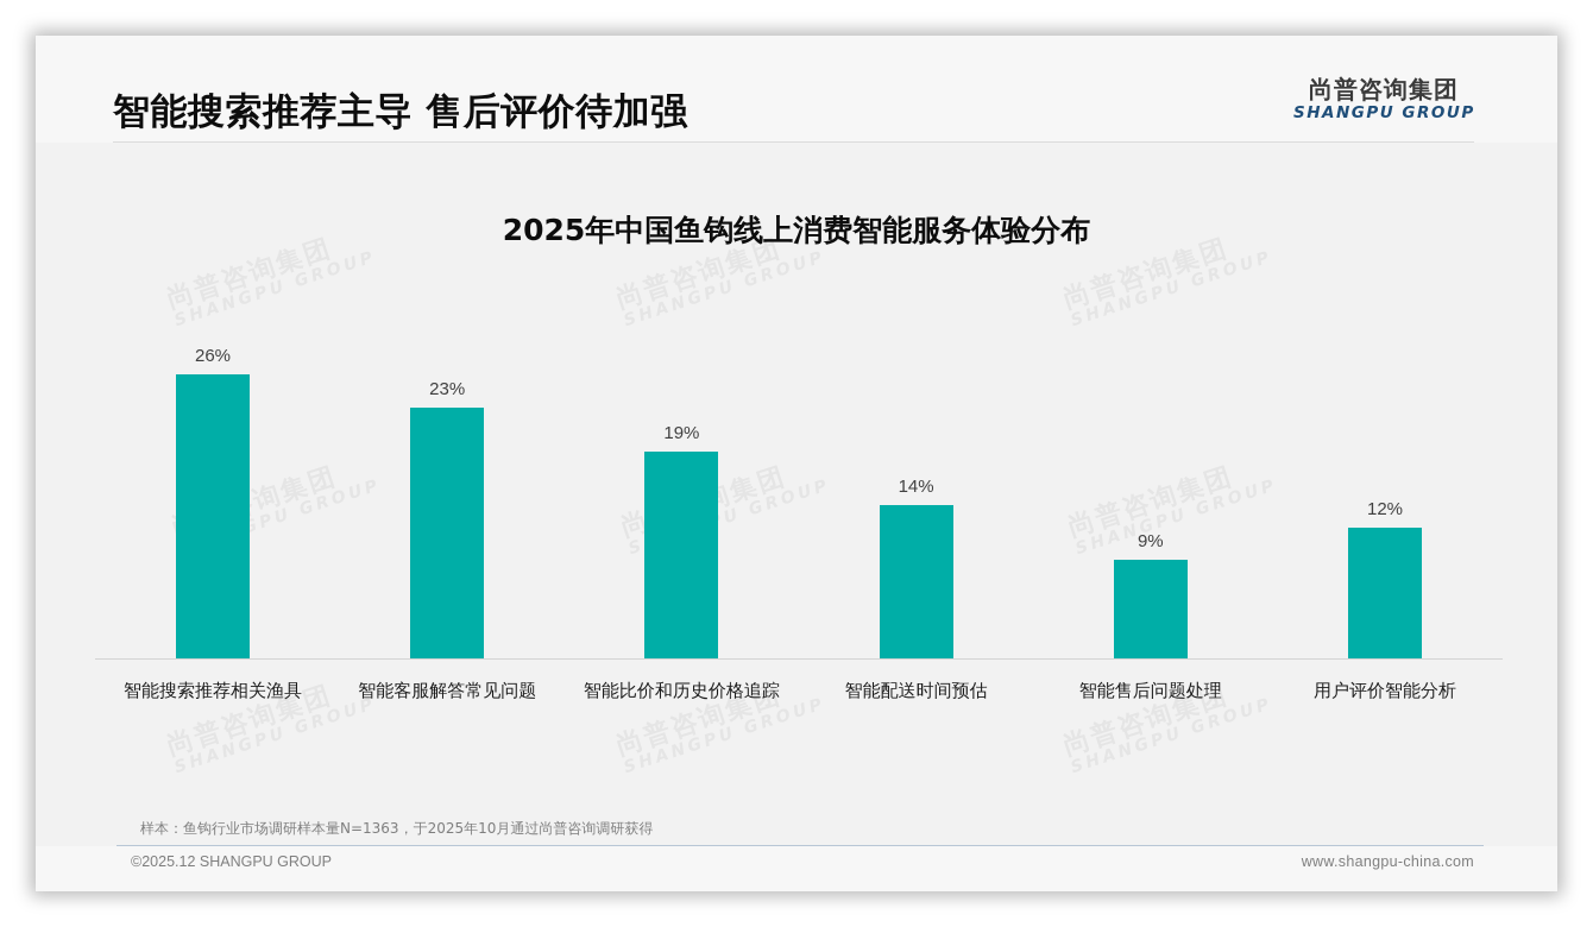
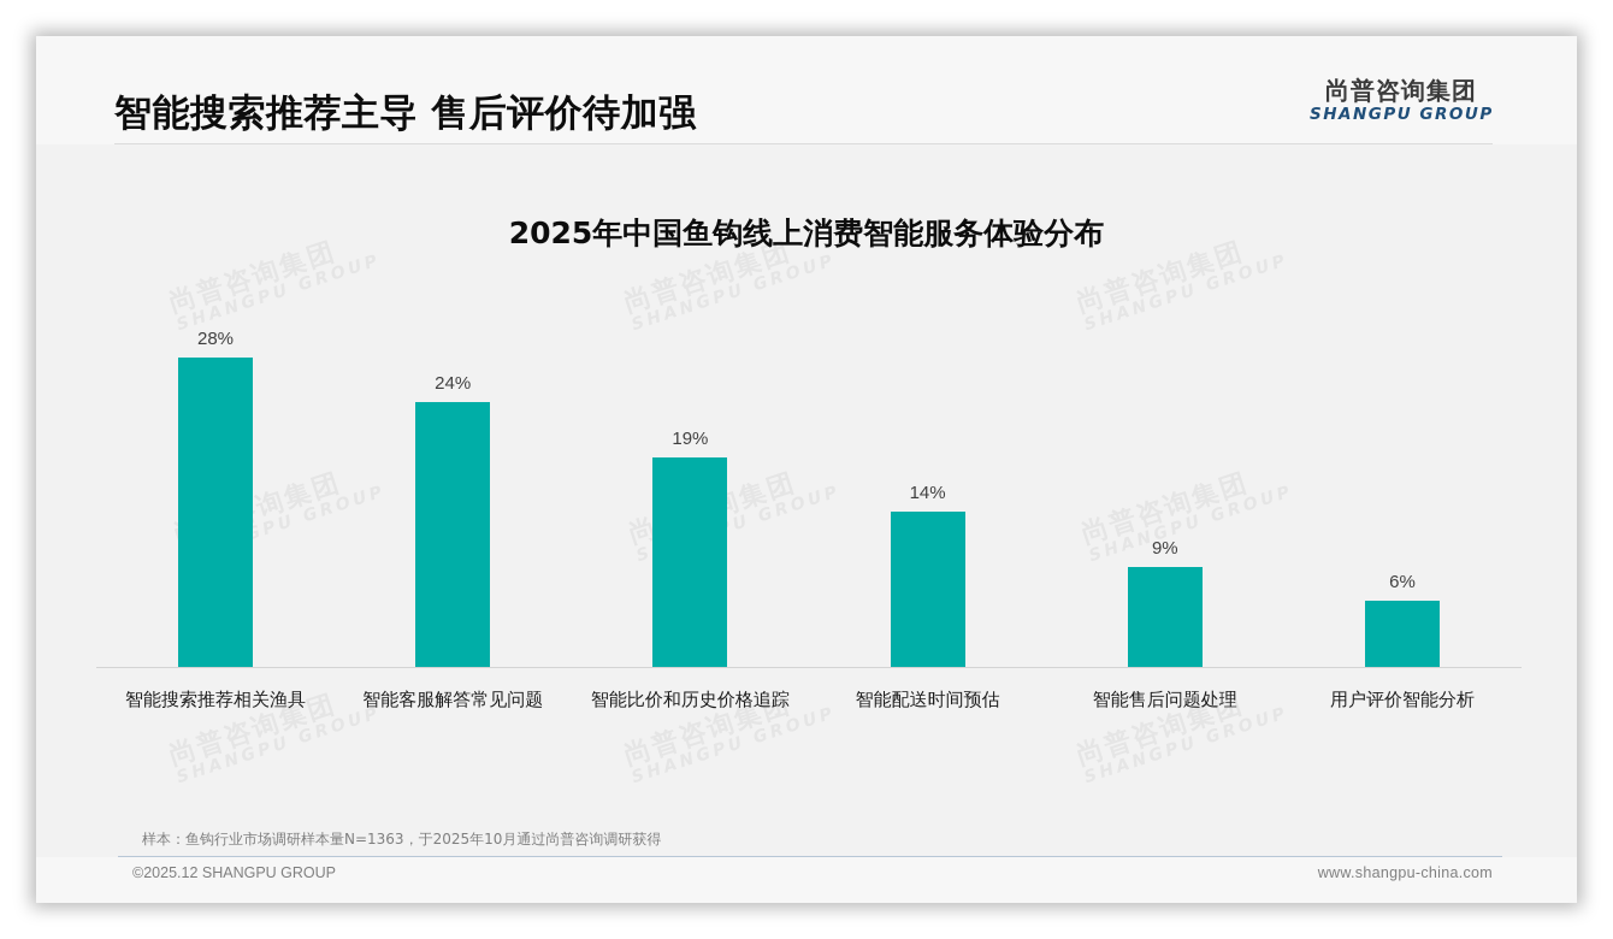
智能搜索推荐相关渔具: 26% -> 28%
智能客服解答常见问题: 23% -> 24%
用户评价智能分析: 12% -> 6%
